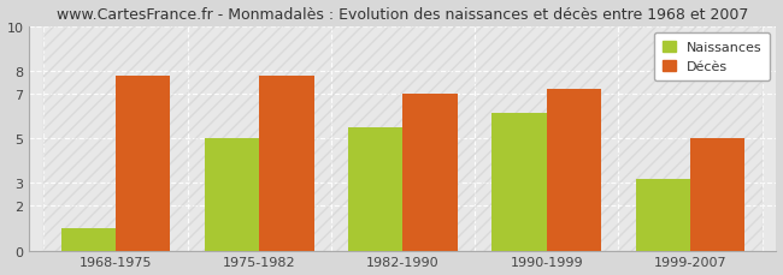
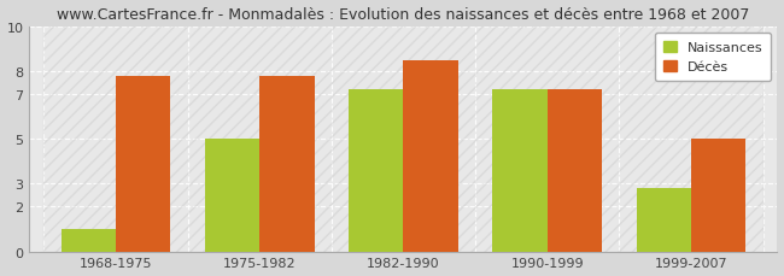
Naissances/1982-1990: 5.5 -> 7.2
Décès/1982-1990: 7.0 -> 8.5
Naissances/1990-1999: 6.1 -> 7.2
Naissances/1999-2007: 3.2 -> 2.8
